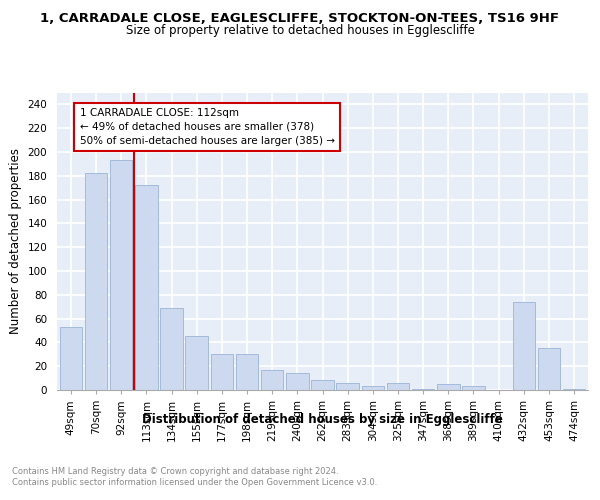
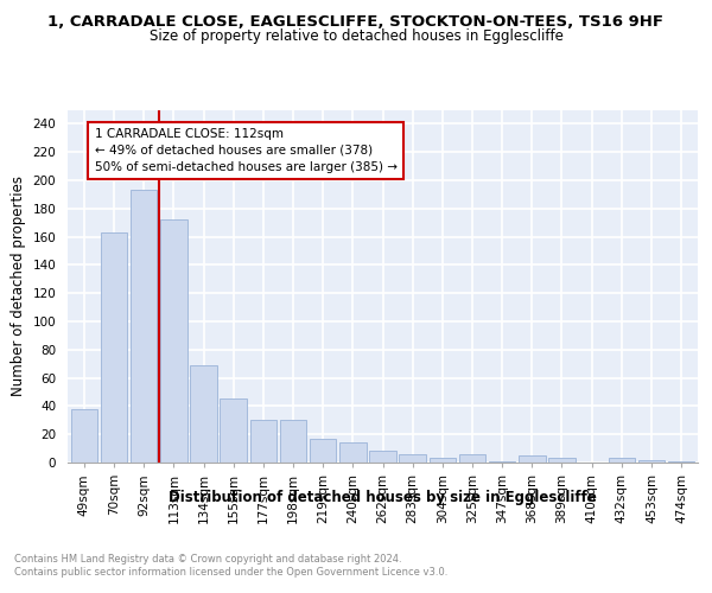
49sqm: 53 -> 38
70sqm: 182 -> 163
432sqm: 74 -> 3
453sqm: 35 -> 2
